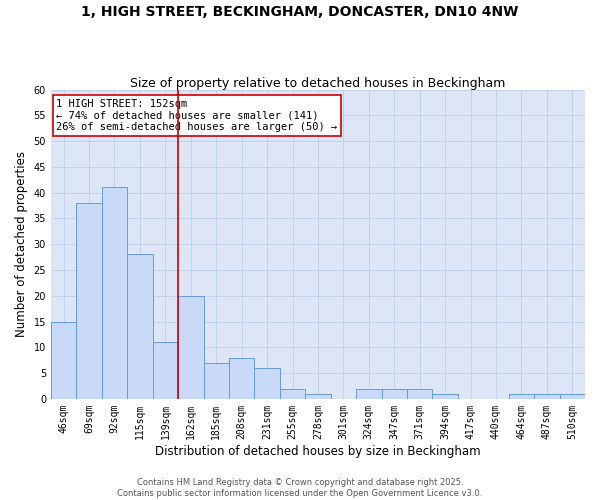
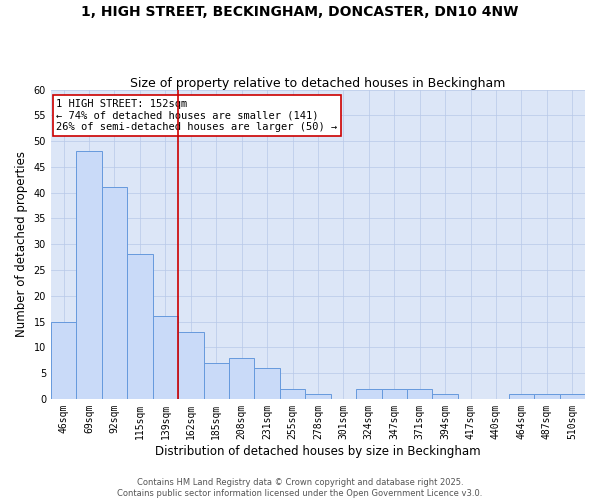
69sqm: 38 -> 48
139sqm: 11 -> 16
162sqm: 20 -> 13
